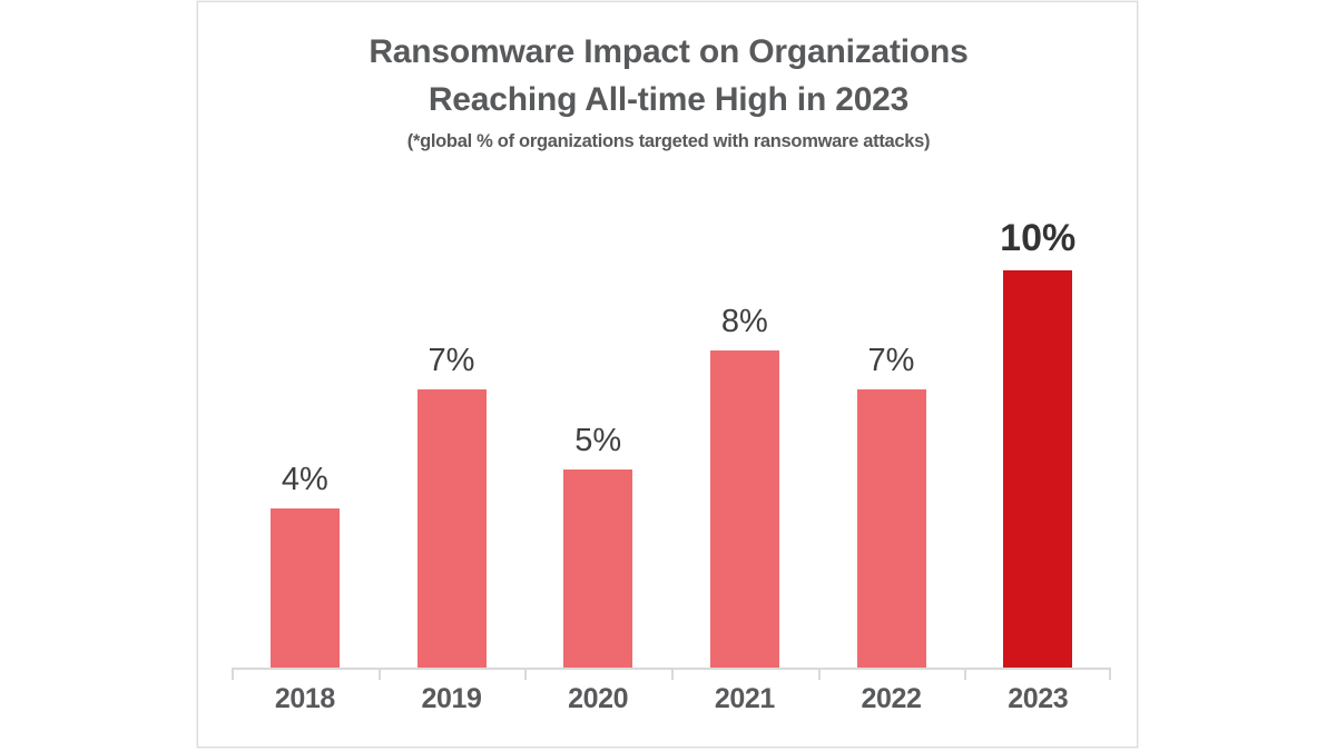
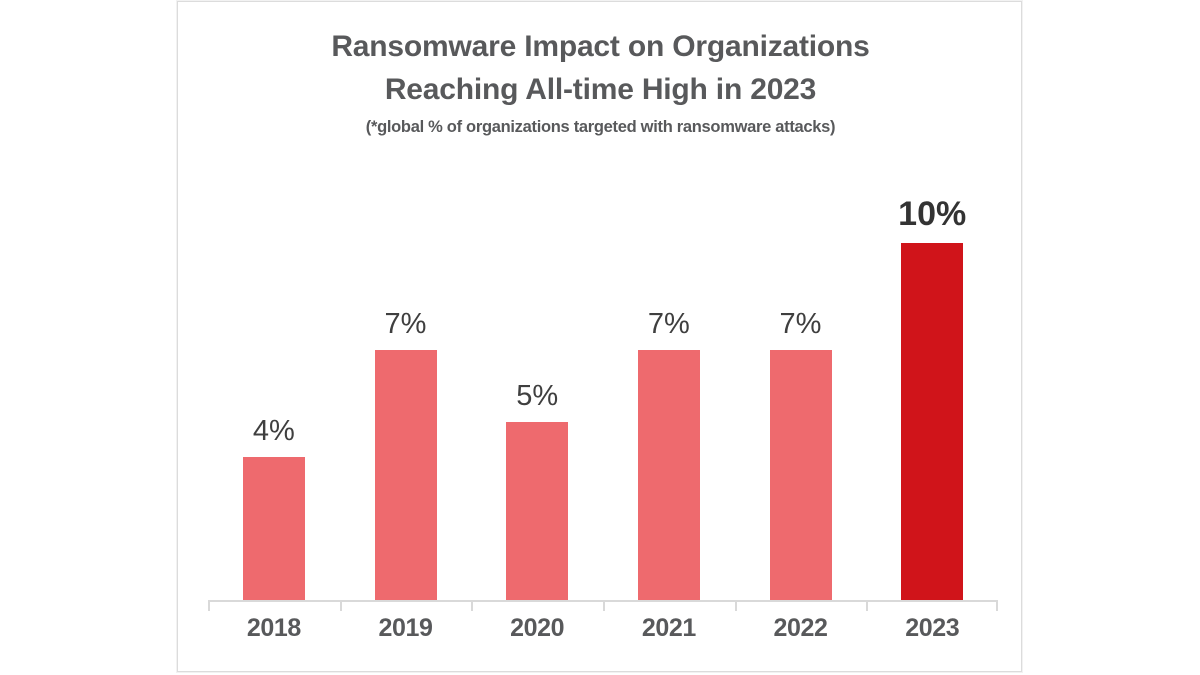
2021: 8% -> 7%
